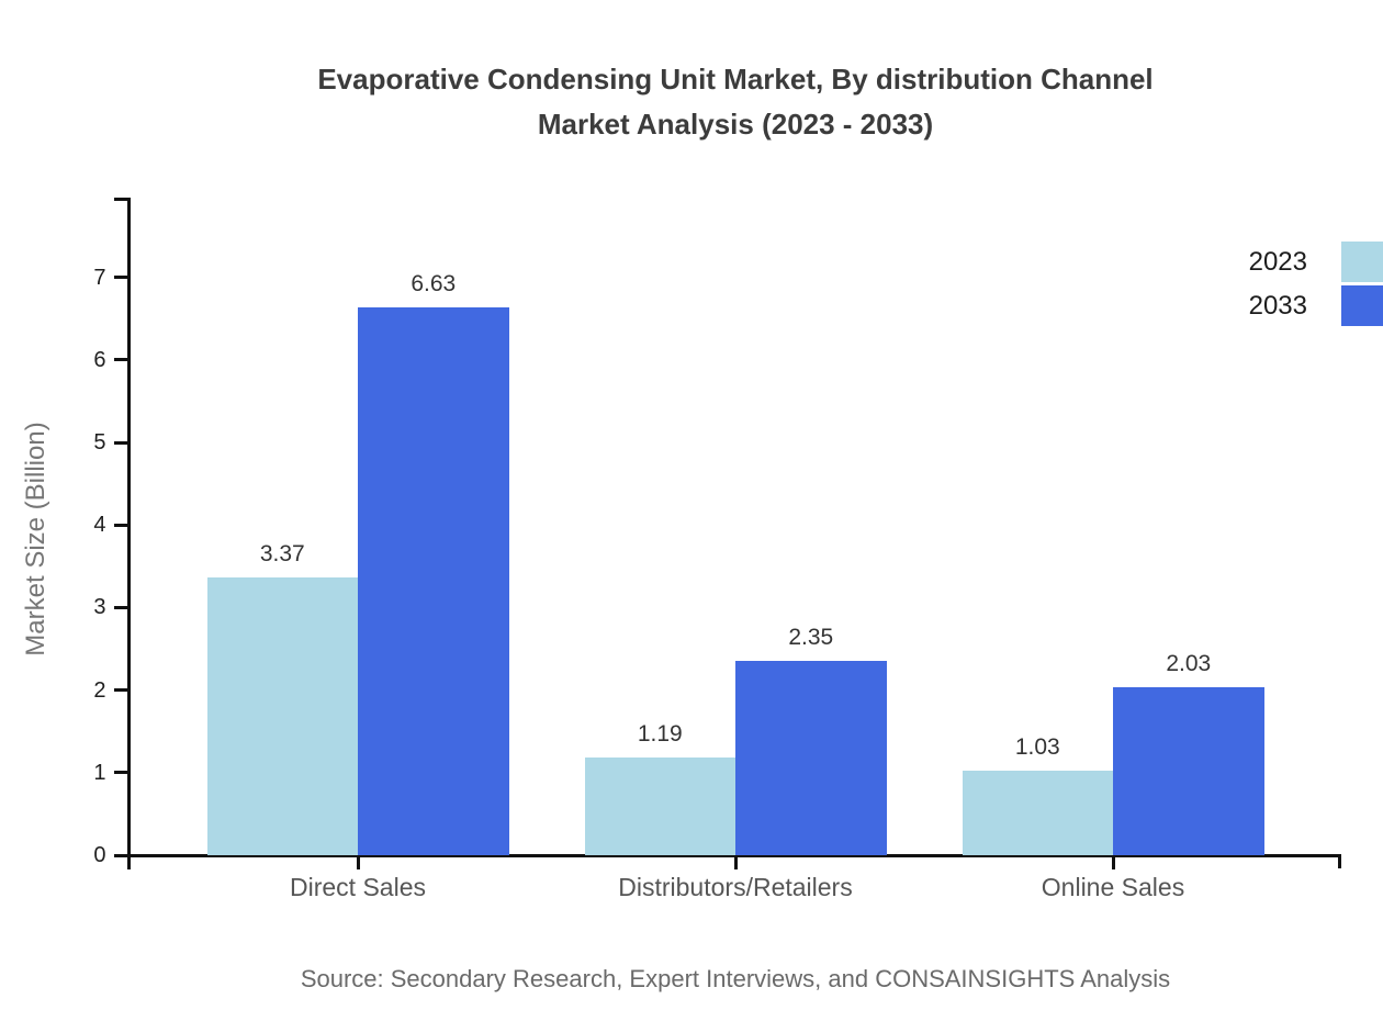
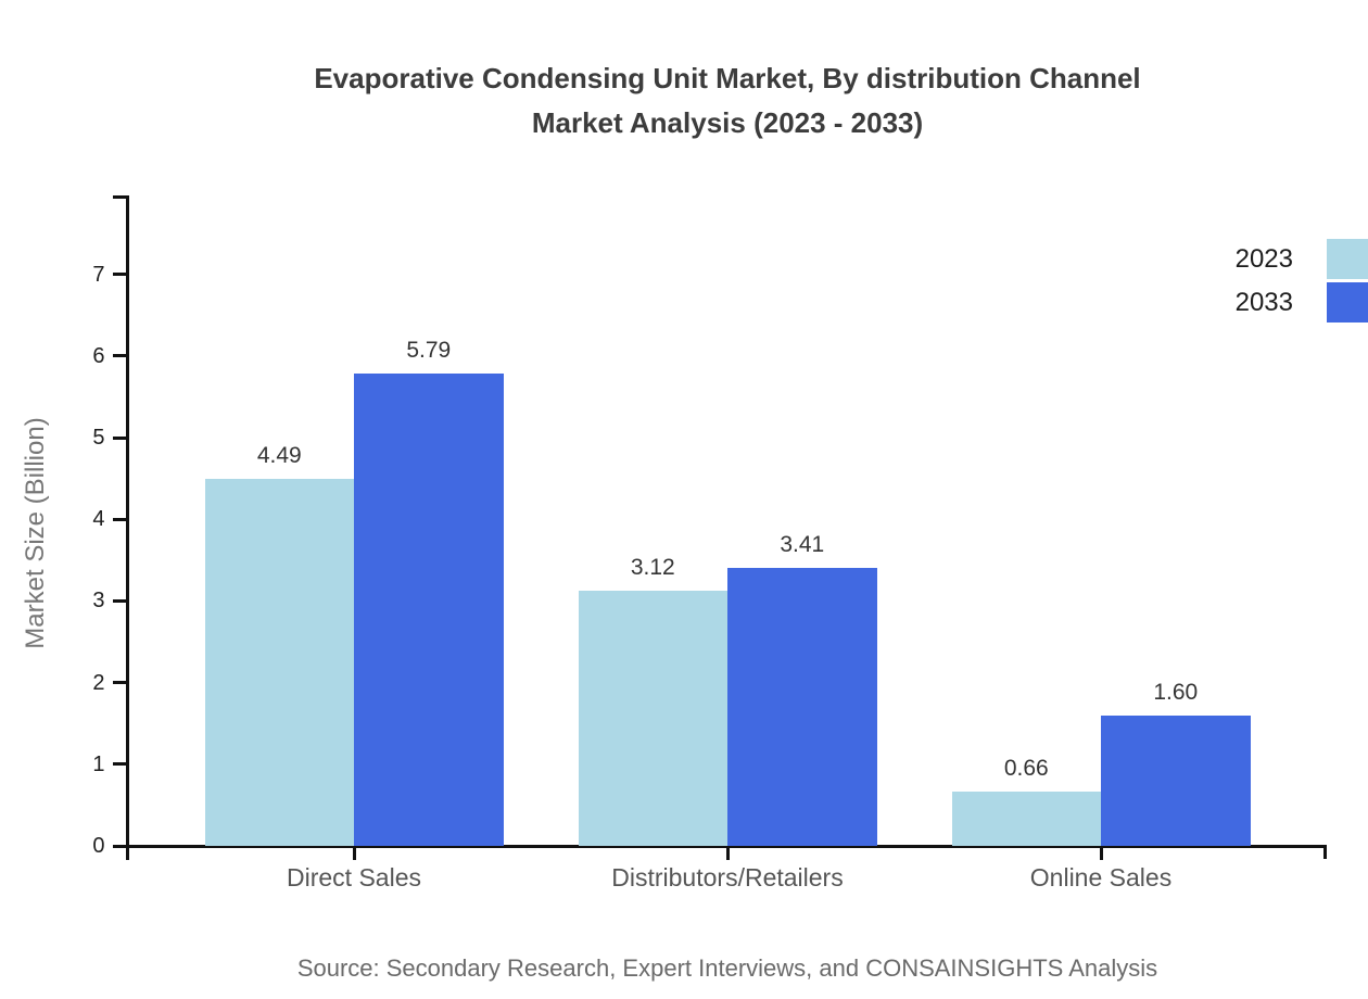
2023/Direct Sales: 3.37 -> 4.49
2033/Direct Sales: 6.63 -> 5.79
2023/Distributors/Retailers: 1.19 -> 3.12
2033/Distributors/Retailers: 2.35 -> 3.41
2023/Online Sales: 1.03 -> 0.66
2033/Online Sales: 2.03 -> 1.60
